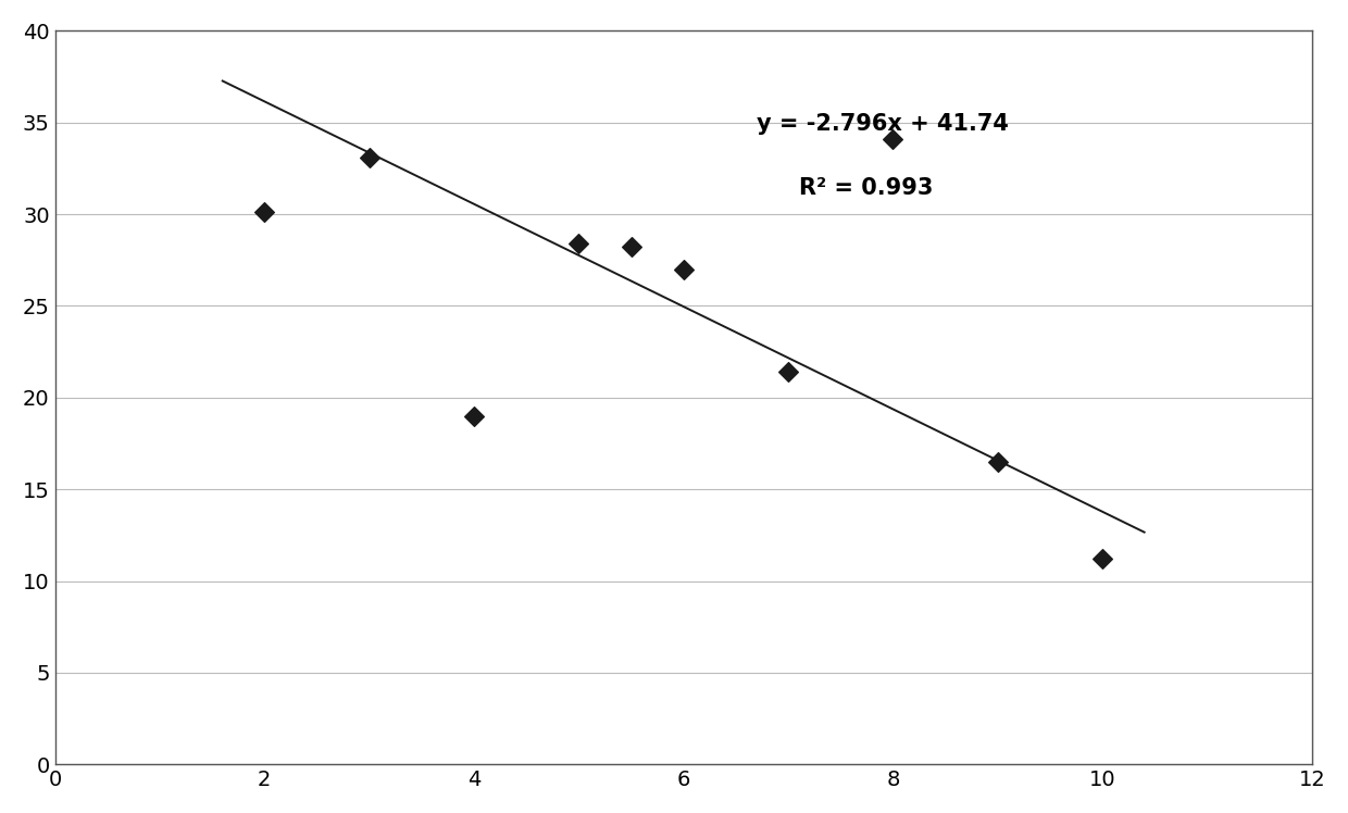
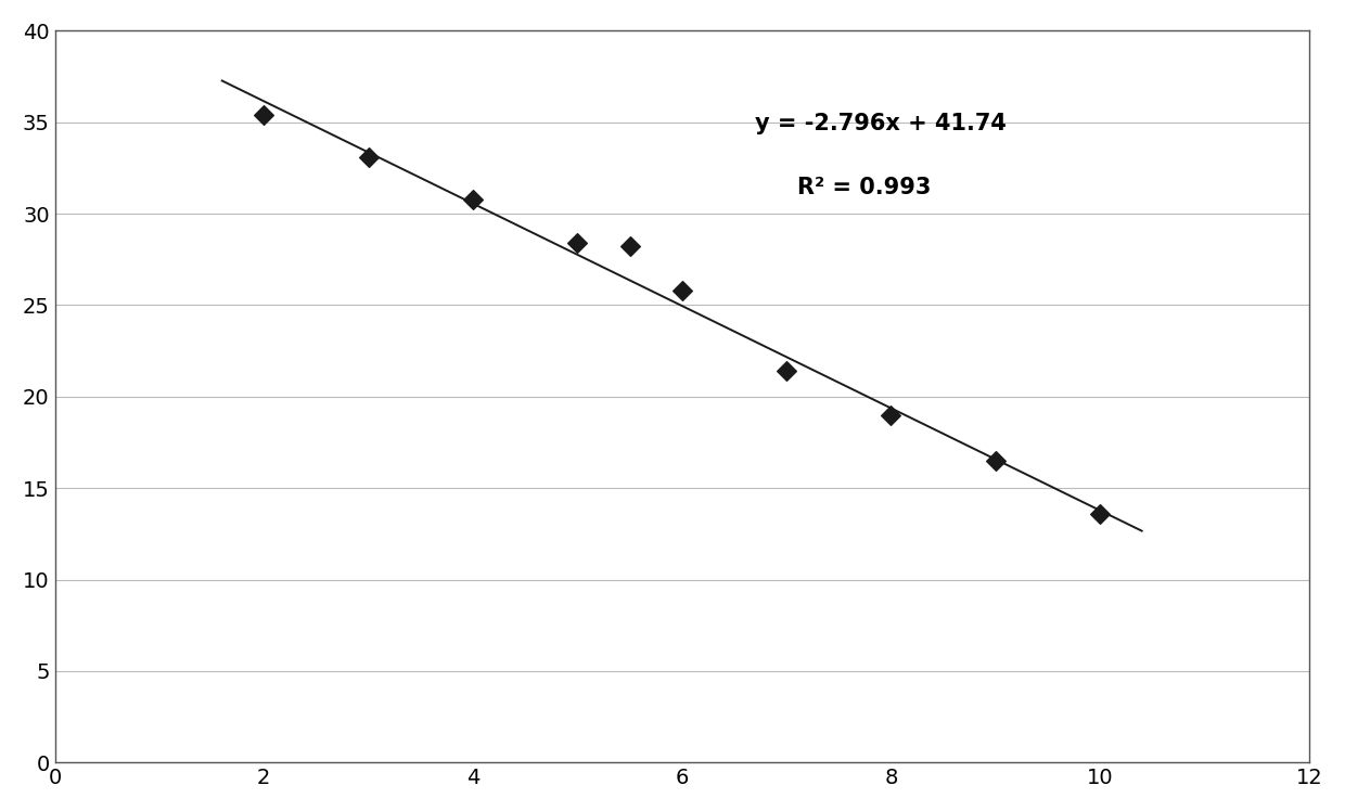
2: 30.1 -> 35.4
4: 19.0 -> 30.8
6: 27.0 -> 25.8
8: 34.1 -> 19.0
10: 11.2 -> 13.6
